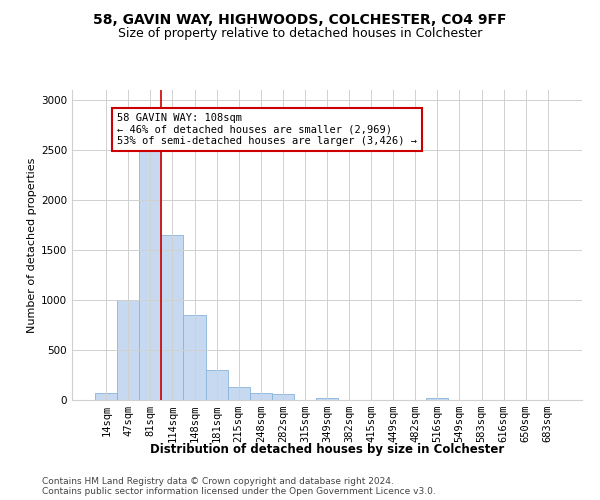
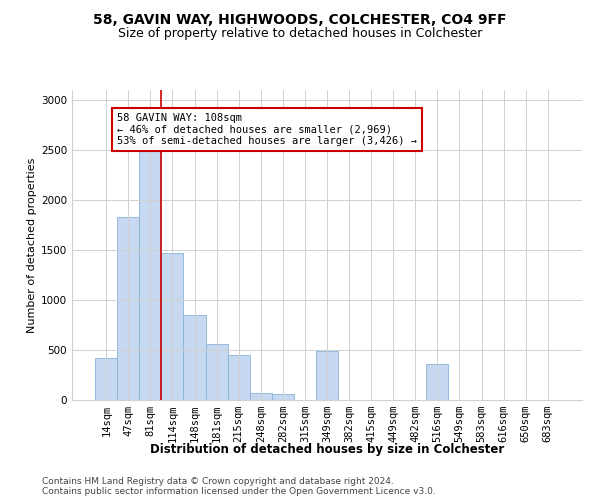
14sqm: 80 -> 420
47sqm: 1000 -> 1830
114sqm: 1650 -> 1470
181sqm: 300 -> 560
215sqm: 140 -> 450
349sqm: 20 -> 490
516sqm: 20 -> 360
